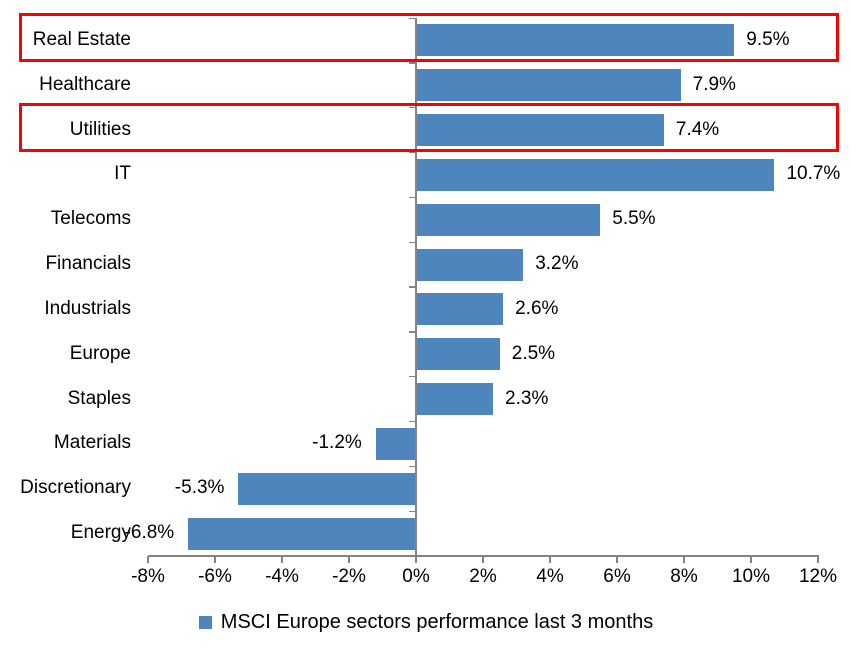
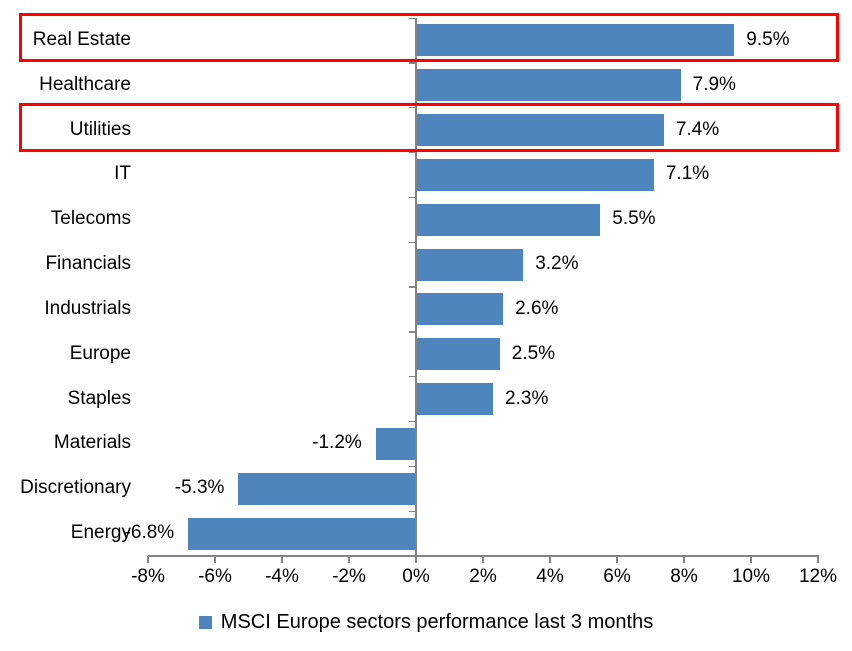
IT: 10.7% -> 7.1%
